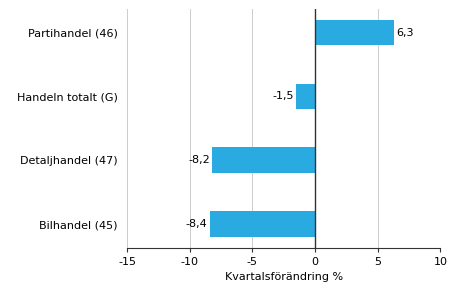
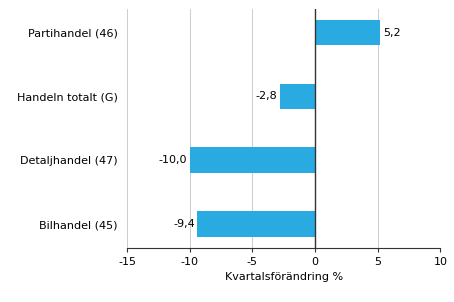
Partihandel (46): 6,3 -> 5,2
Handeln totalt (G): -1,5 -> -2,8
Detaljhandel (47): -8,2 -> -10,0
Bilhandel (45): -8,4 -> -9,4
